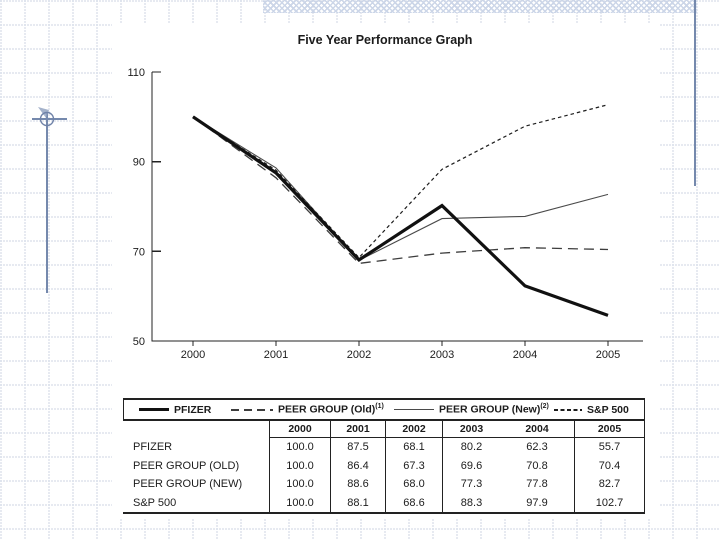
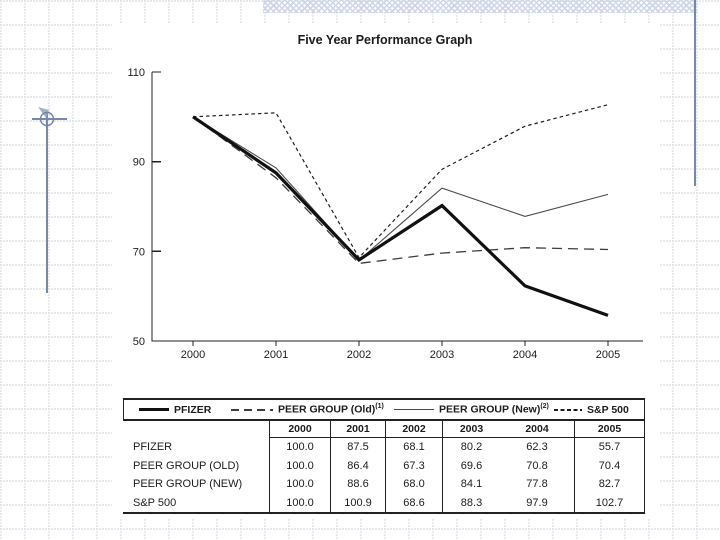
S&P 500/2001: 88.1 -> 100.9
PEER GROUP (New)/2003: 77.3 -> 84.1
